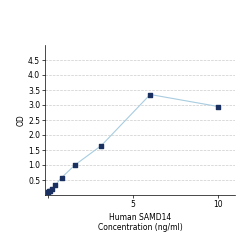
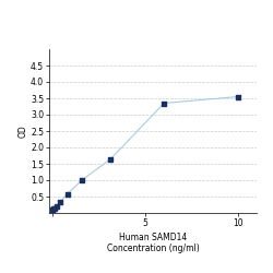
10: 2.95 -> 3.55
